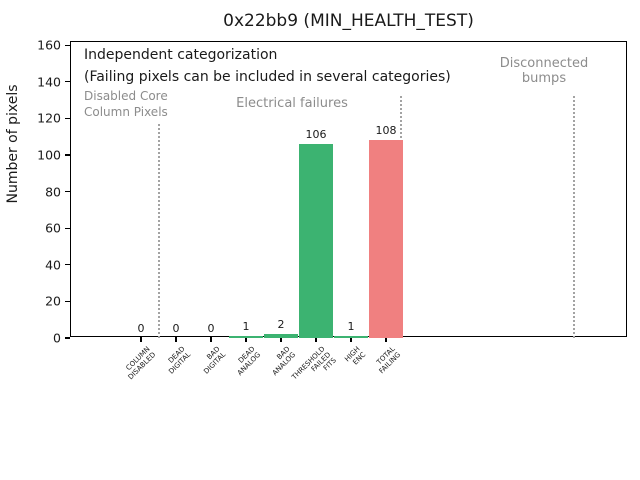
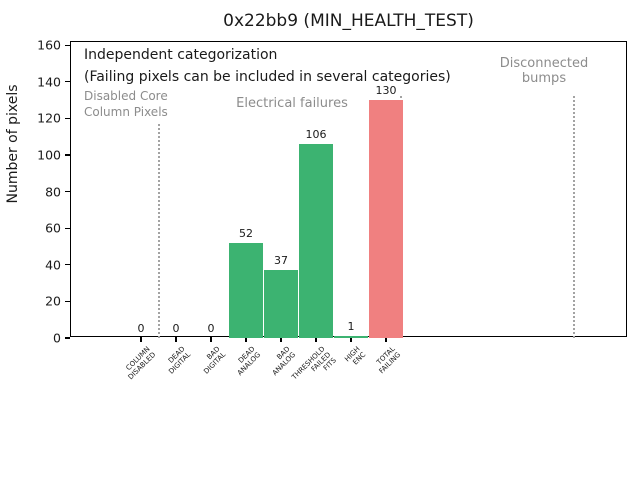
DEAD ANALOG: 1 -> 52
BAD ANALOG: 2 -> 37
TOTAL FAILING: 108 -> 130
